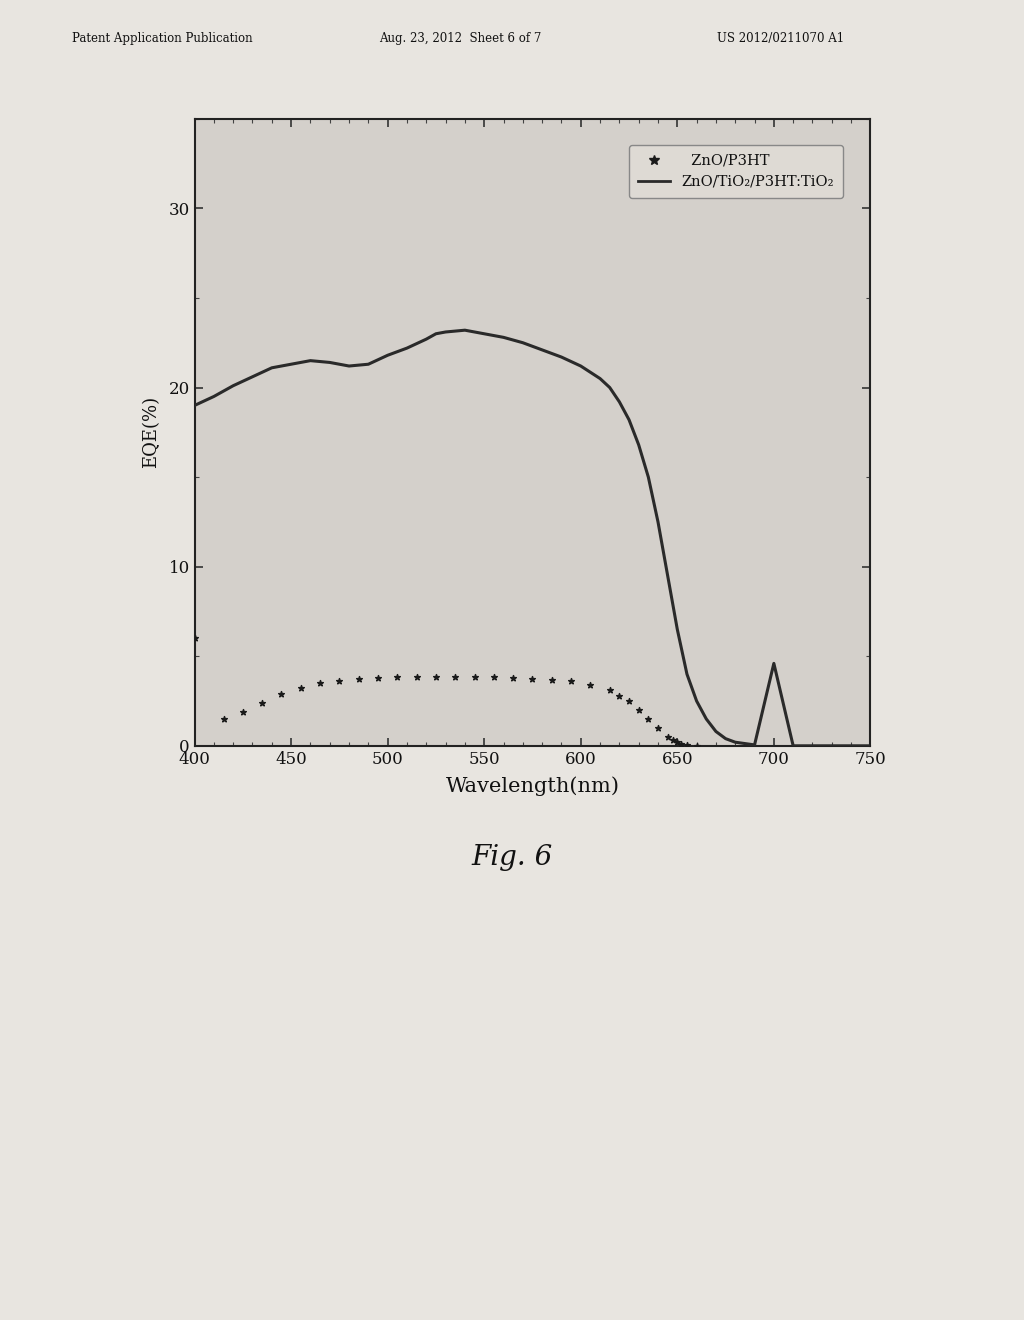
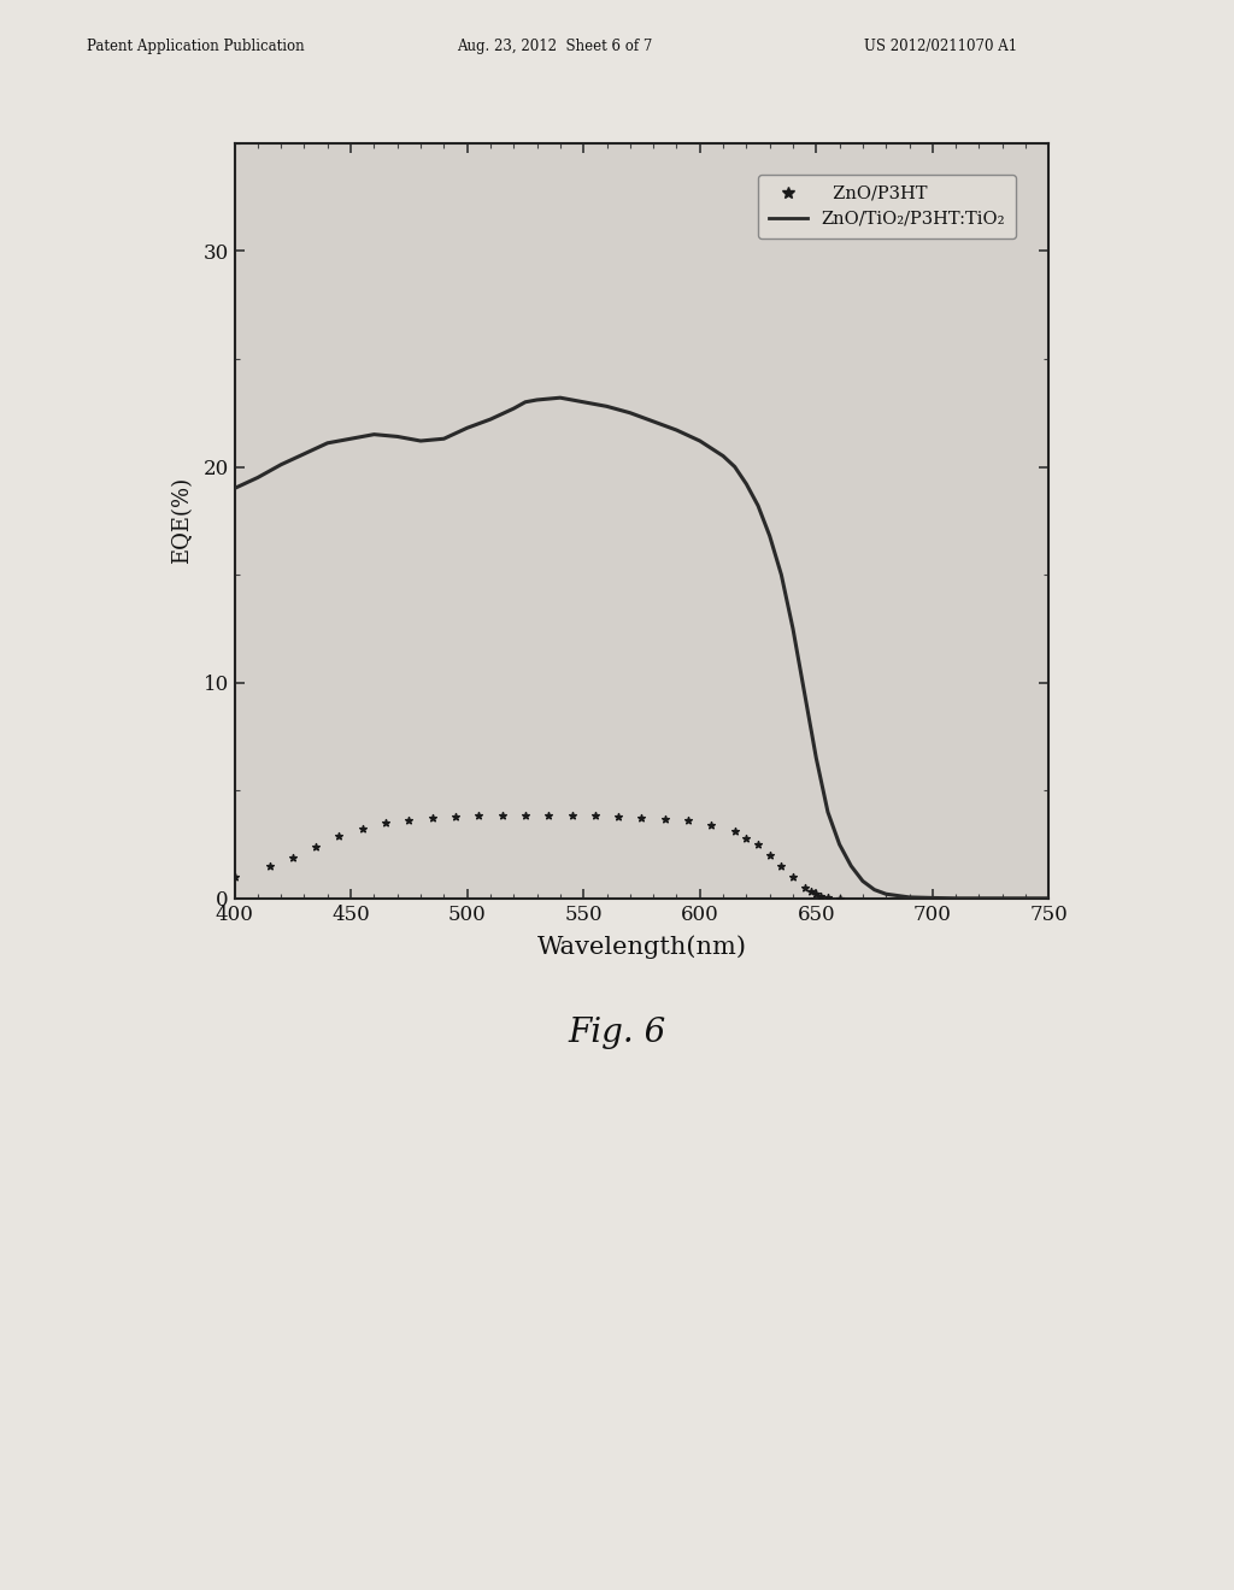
ZnO/P3HT/400: 6.0 -> 1.0
ZnO/TiO₂/P3HT:TiO₂/700: 4.6 -> 0.0
